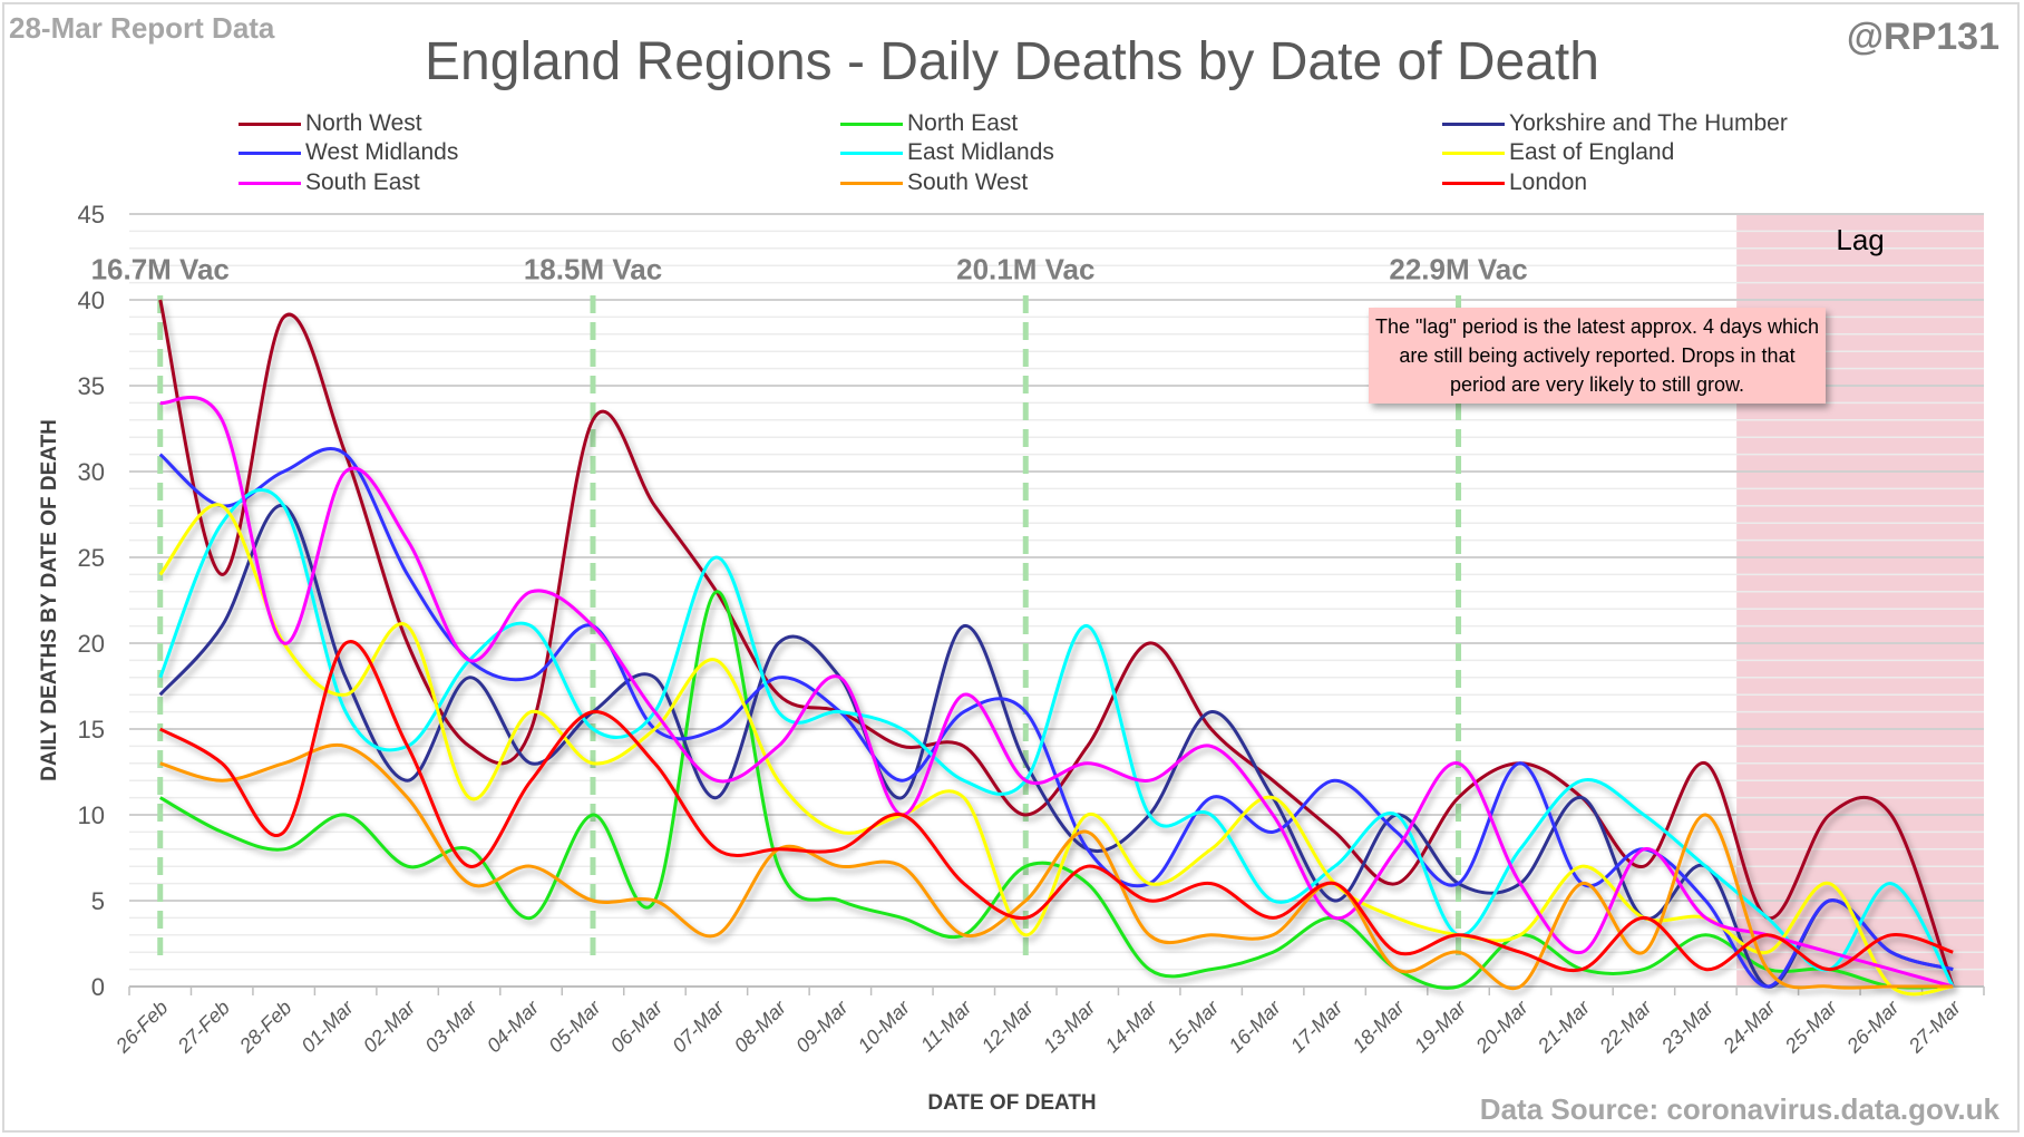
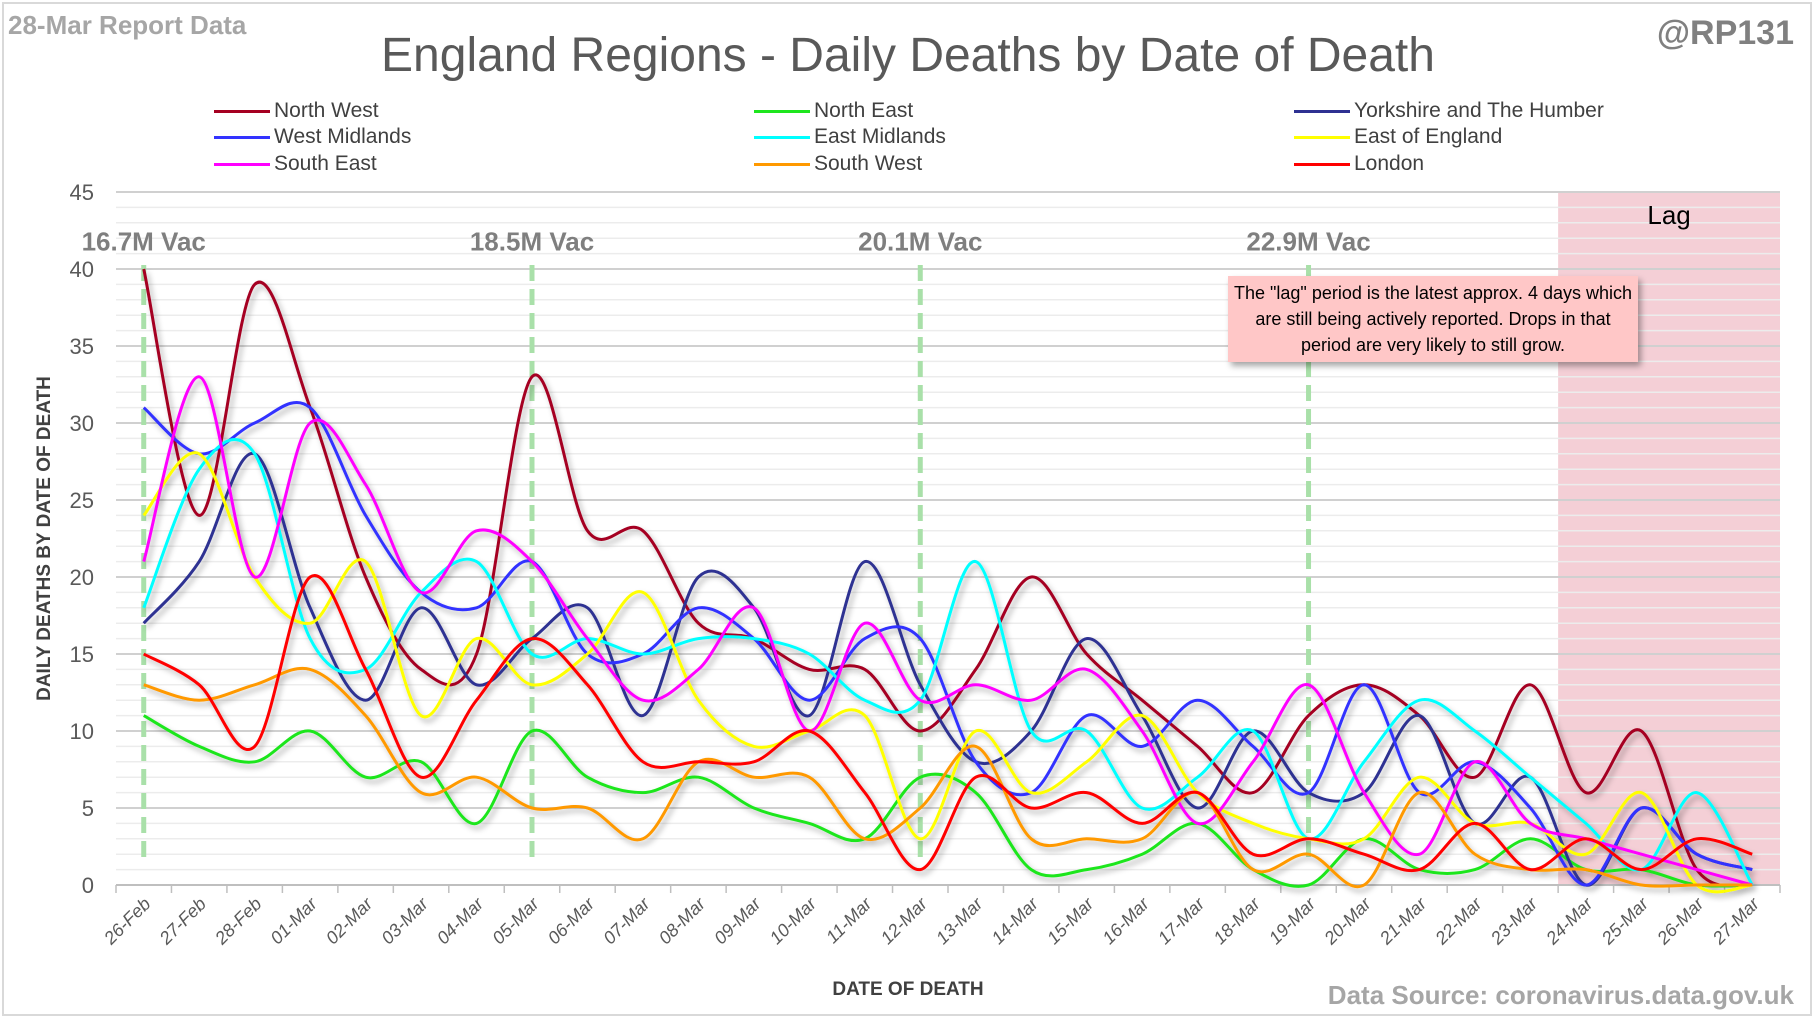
South East/26-Feb: 34 -> 21
North West/06-Mar: 28 -> 23
North East/06-Mar: 5 -> 7
North East/07-Mar: 23 -> 6
East Midlands/07-Mar: 25 -> 15
London/12-Mar: 4 -> 1
South West/23-Mar: 10 -> 1
North West/24-Mar: 4 -> 6
North West/26-Mar: 10 -> 1
